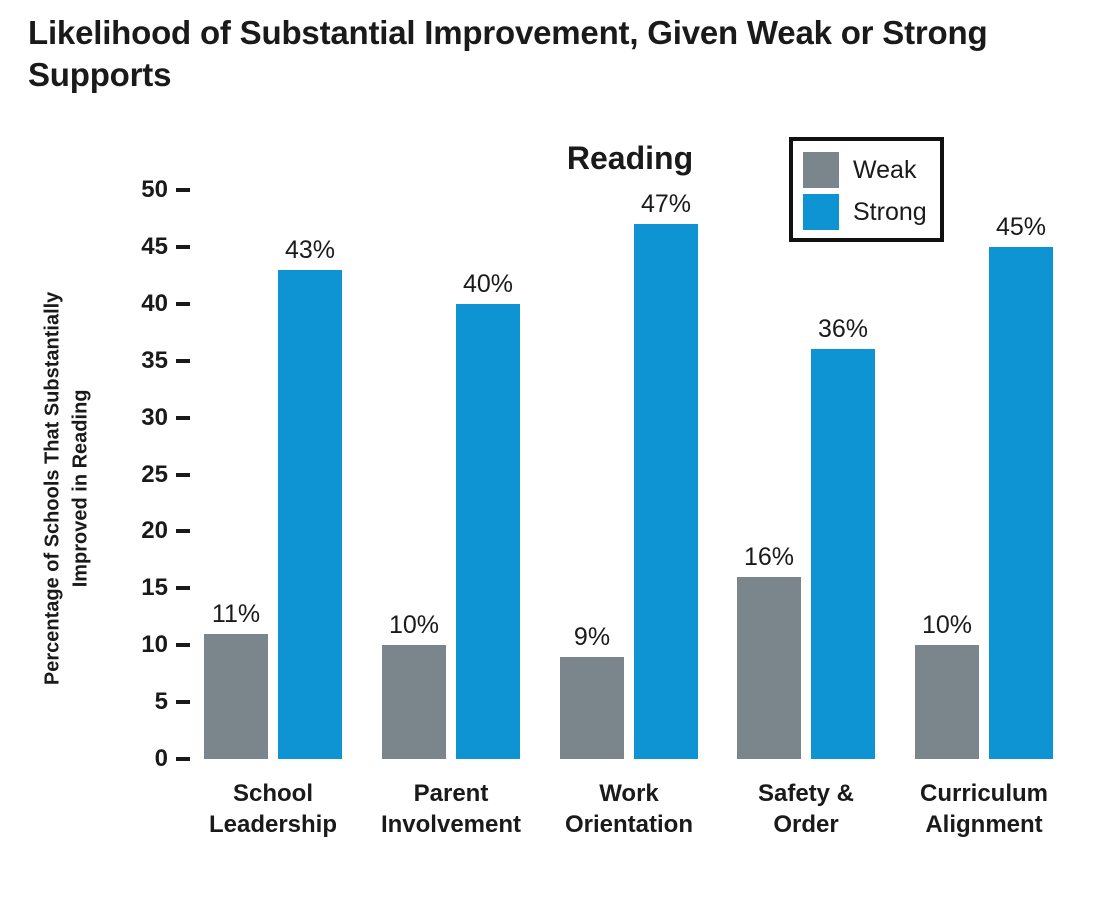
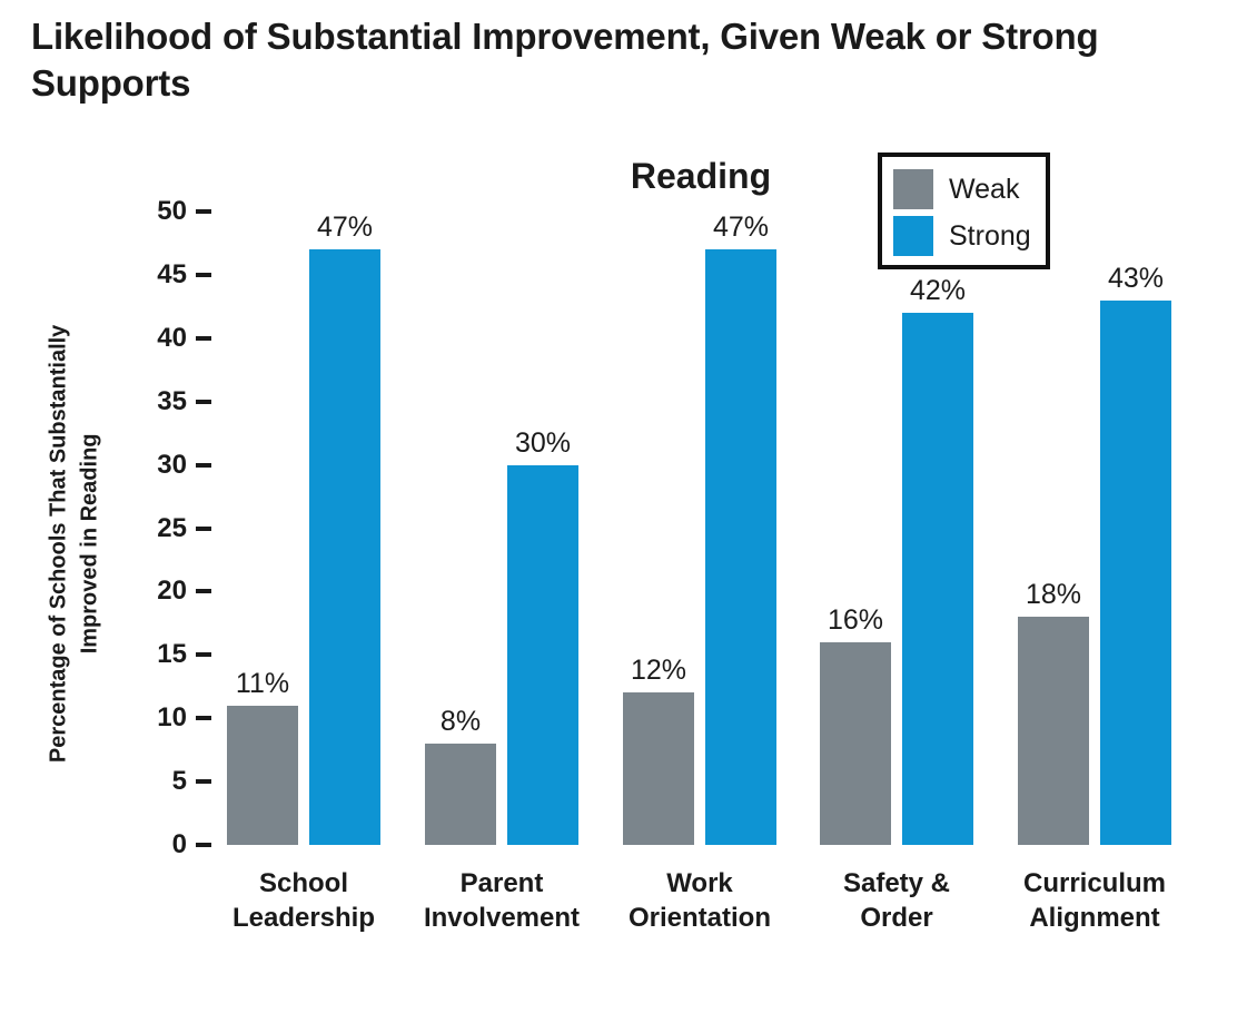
Strong/School Leadership: 43% -> 47%
Weak/Parent Involvement: 10% -> 8%
Strong/Parent Involvement: 40% -> 30%
Weak/Work Orientation: 9% -> 12%
Strong/Safety & Order: 36% -> 42%
Weak/Curriculum Alignment: 10% -> 18%
Strong/Curriculum Alignment: 45% -> 43%
